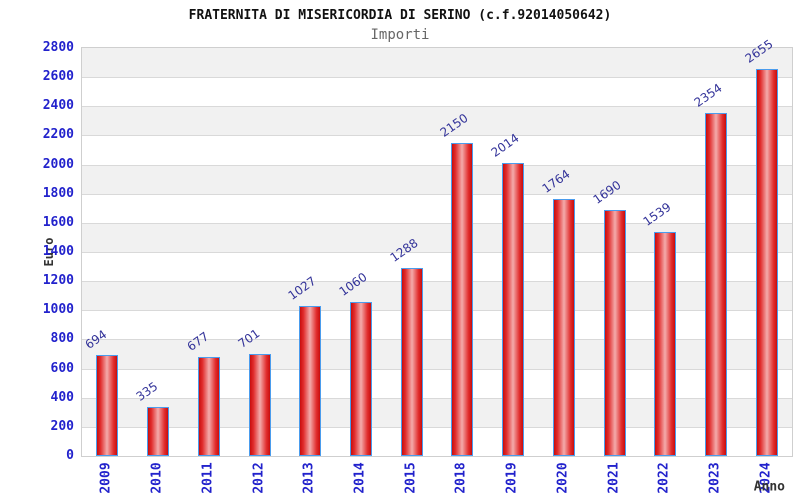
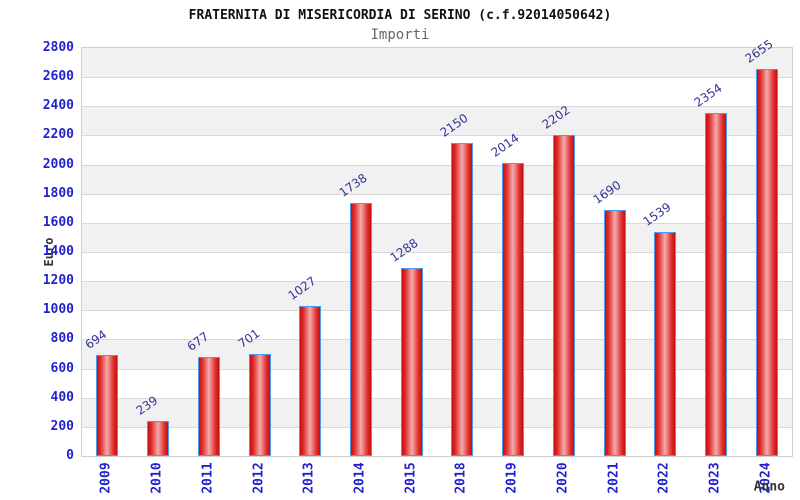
2010: 335 -> 239
2014: 1060 -> 1738
2020: 1764 -> 2202
